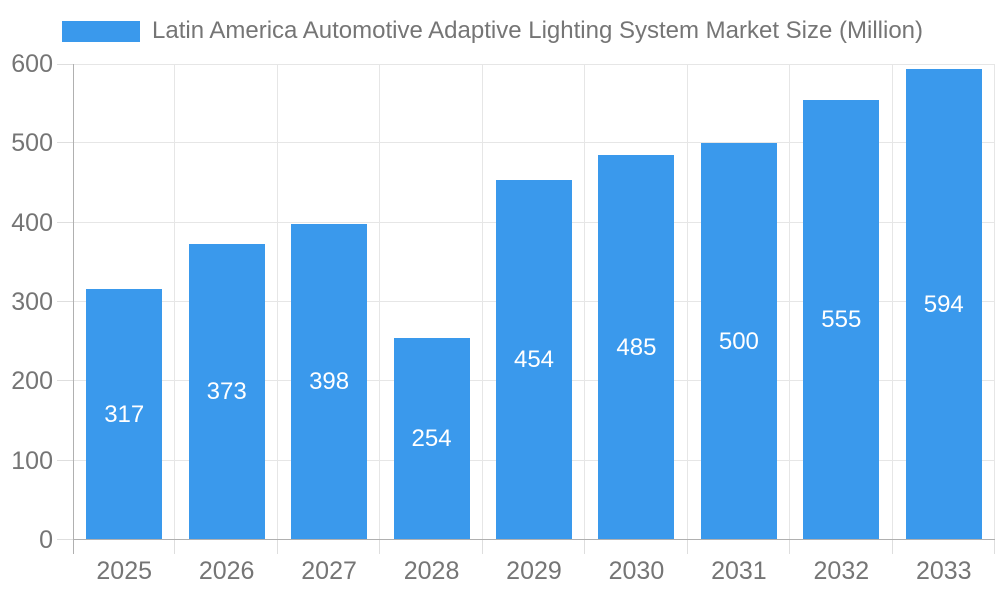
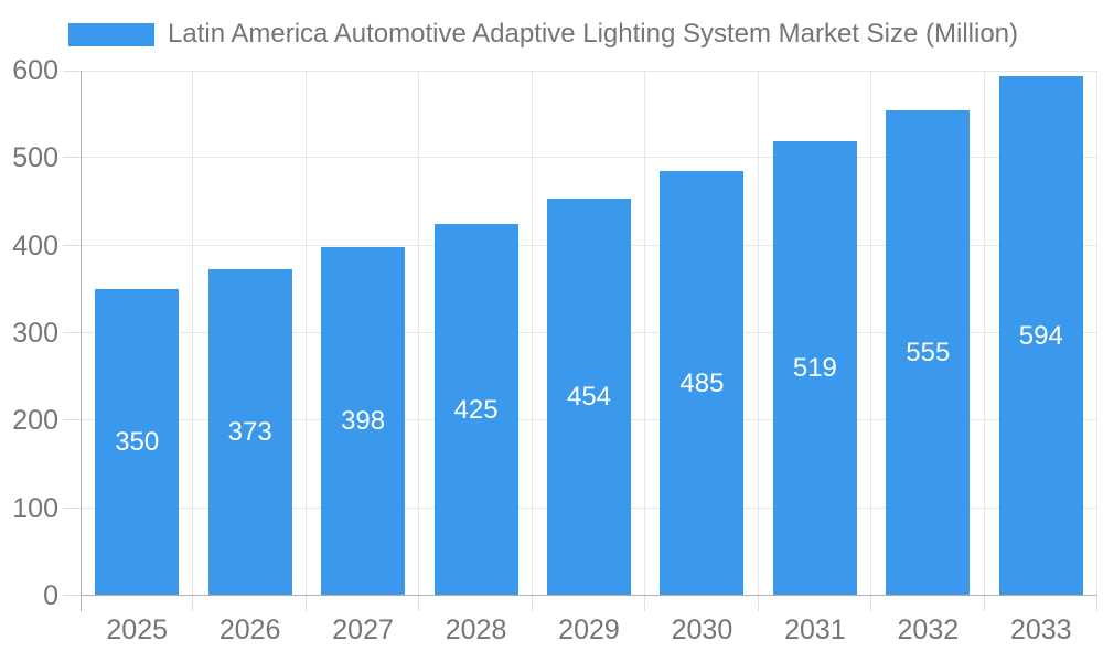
2025: 317 -> 350
2028: 254 -> 425
2031: 500 -> 519
